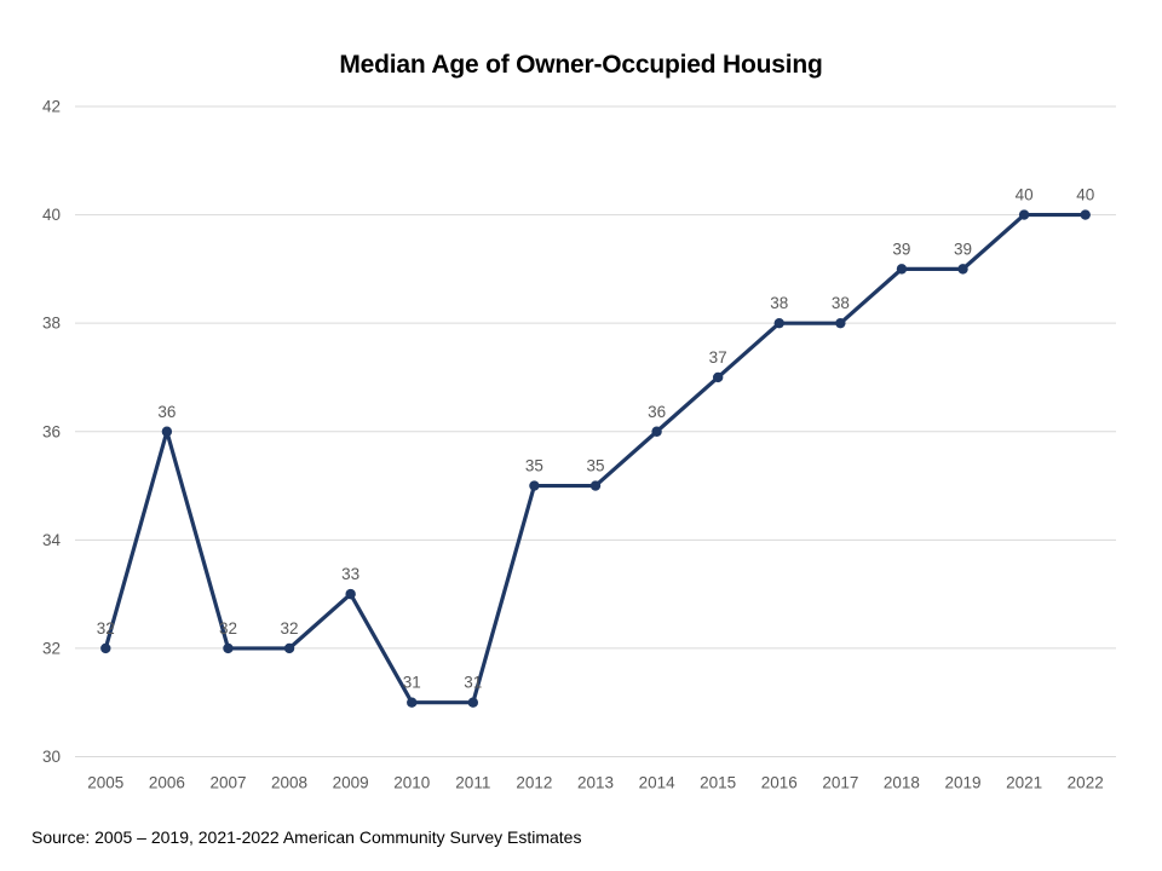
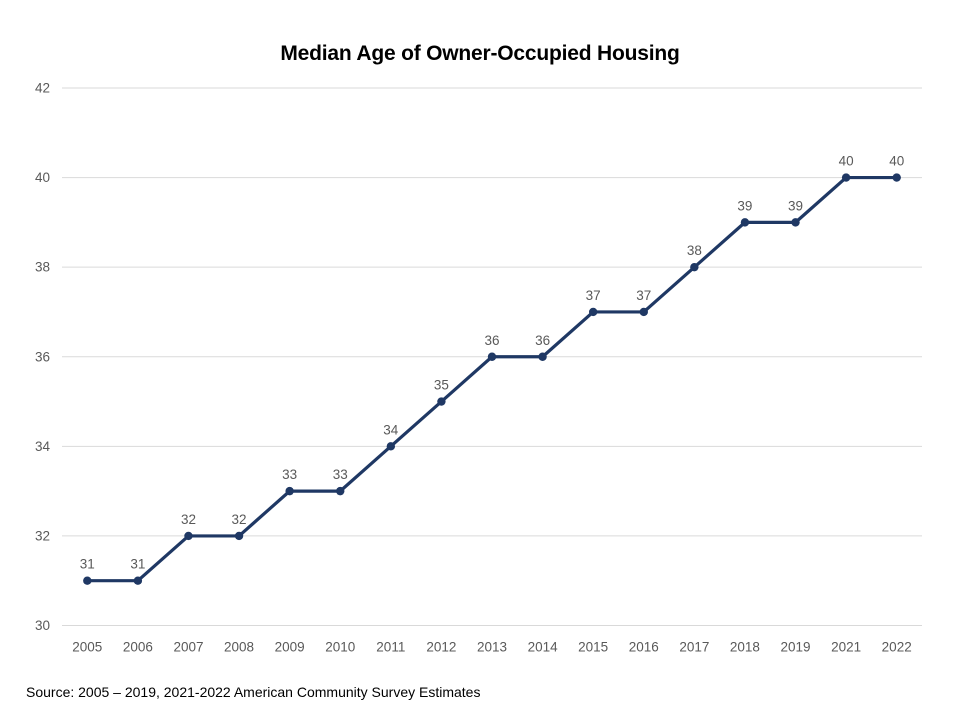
2005: 32 -> 31
2006: 36 -> 31
2010: 31 -> 33
2011: 31 -> 34
2013: 35 -> 36
2016: 38 -> 37
